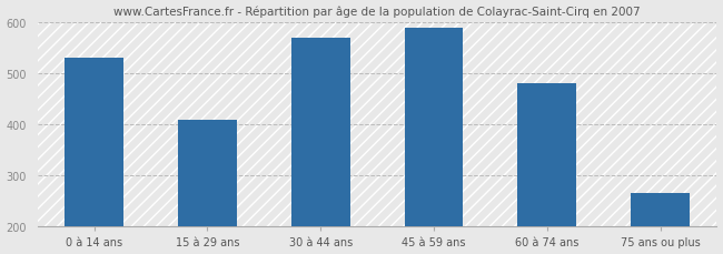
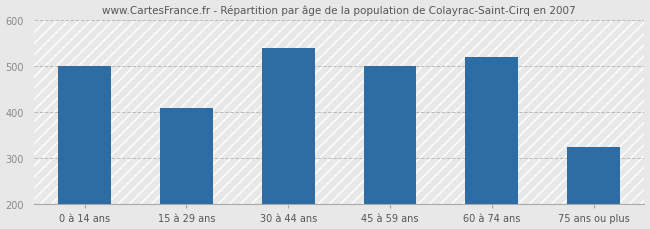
0 à 14 ans: 530 -> 500
30 à 44 ans: 570 -> 540
45 à 59 ans: 590 -> 500
60 à 74 ans: 480 -> 520
75 ans ou plus: 265 -> 325
